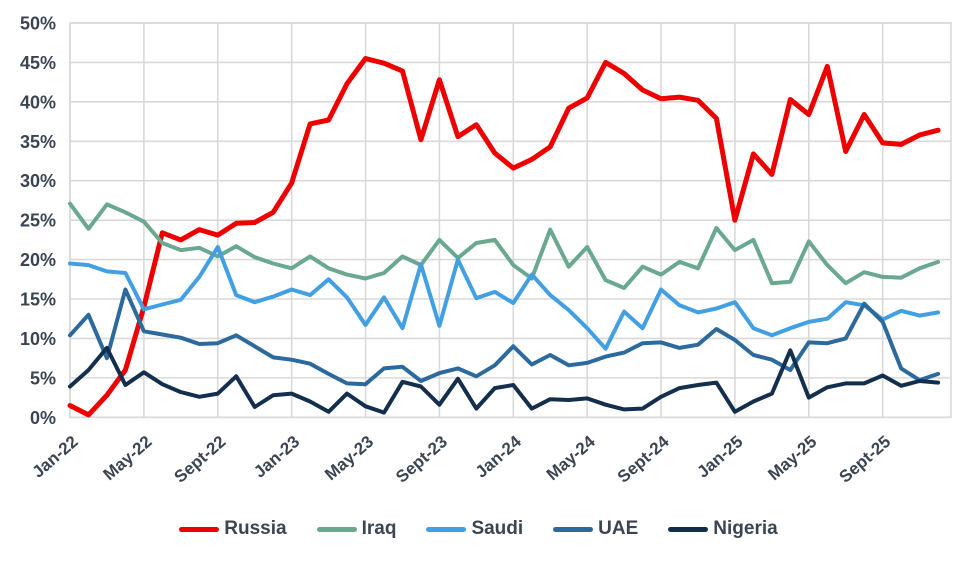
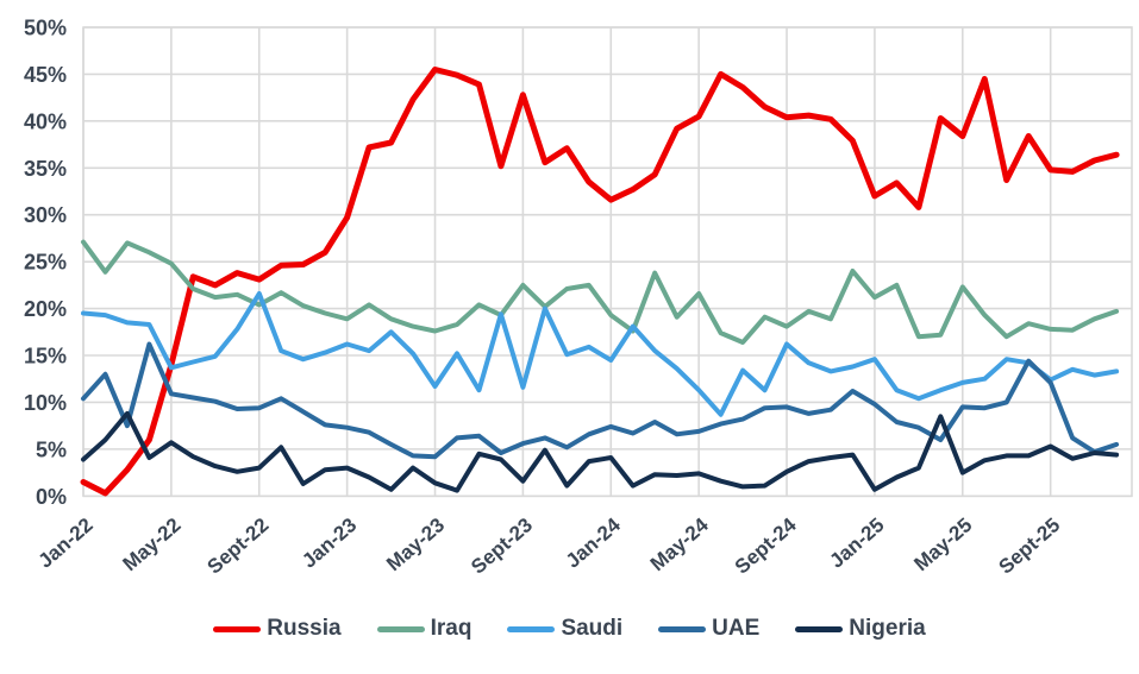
UAE/Jan-24: 9% -> 7%
Russia/Jan-25: 25% -> 32%
